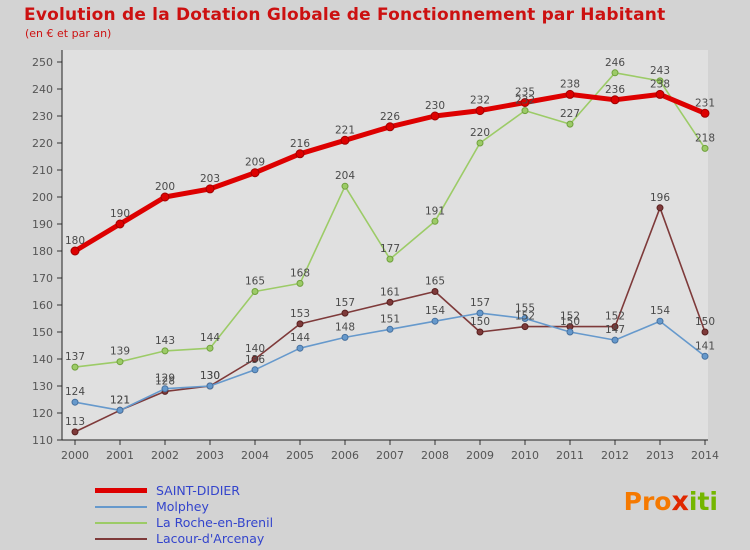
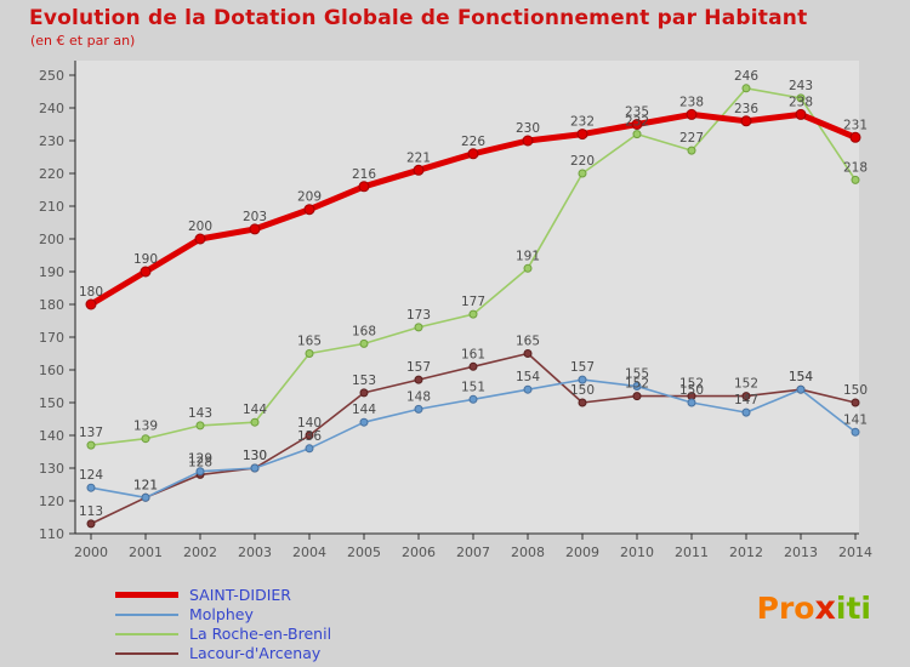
La Roche-en-Brenil/2006: 204 -> 173
Lacour-d'Arcenay/2013: 196 -> 154
